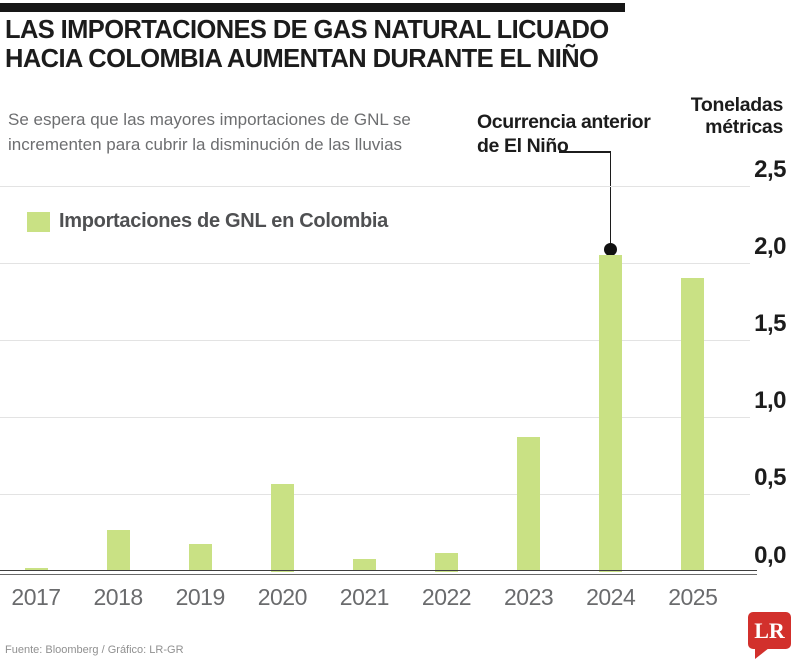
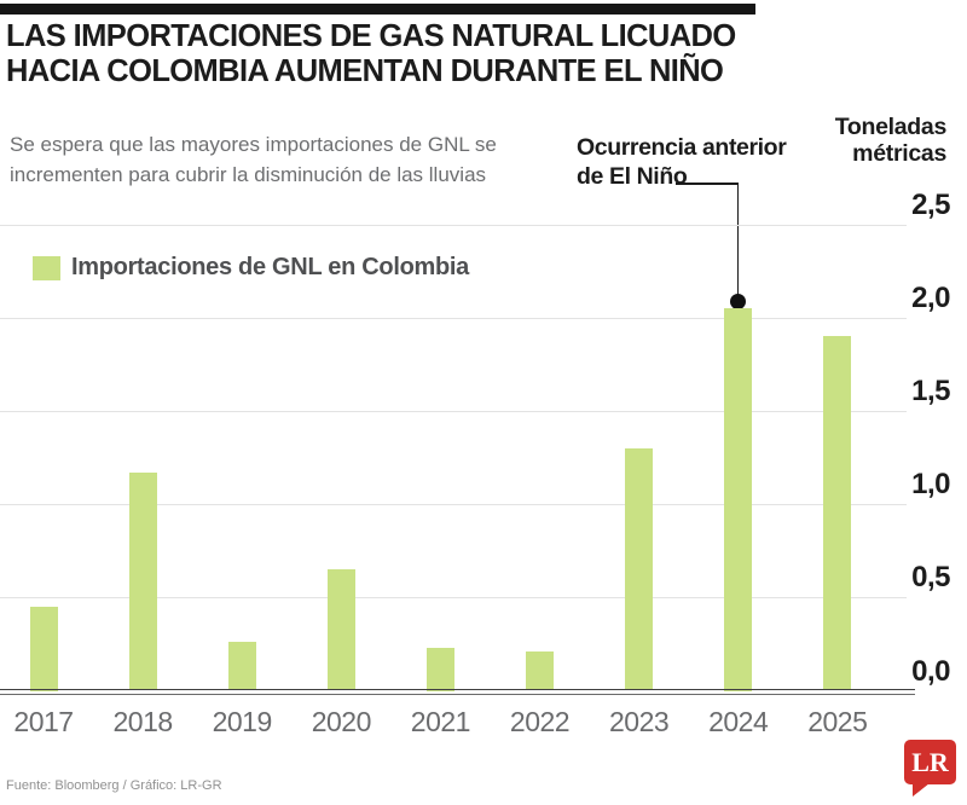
2017: 0,02 -> 0,45
2018: 0,27 -> 1,17
2019: 0,18 -> 0,26
2020: 0,57 -> 0,65
2021: 0,08 -> 0,23
2022: 0,12 -> 0,21
2023: 0,87 -> 1,30
